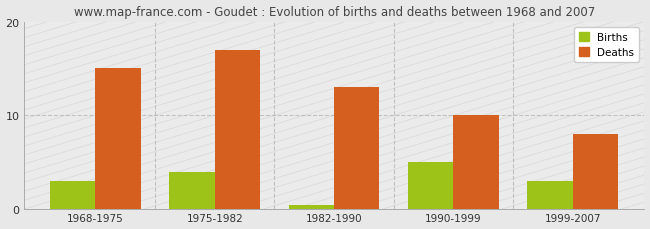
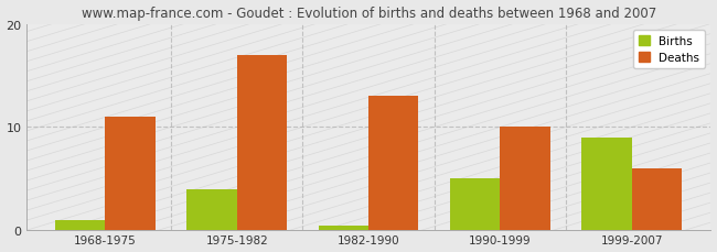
Births/1968-1975: 3.0 -> 1.0
Deaths/1968-1975: 15 -> 11
Births/1999-2007: 3.0 -> 9.0
Deaths/1999-2007: 8 -> 6
